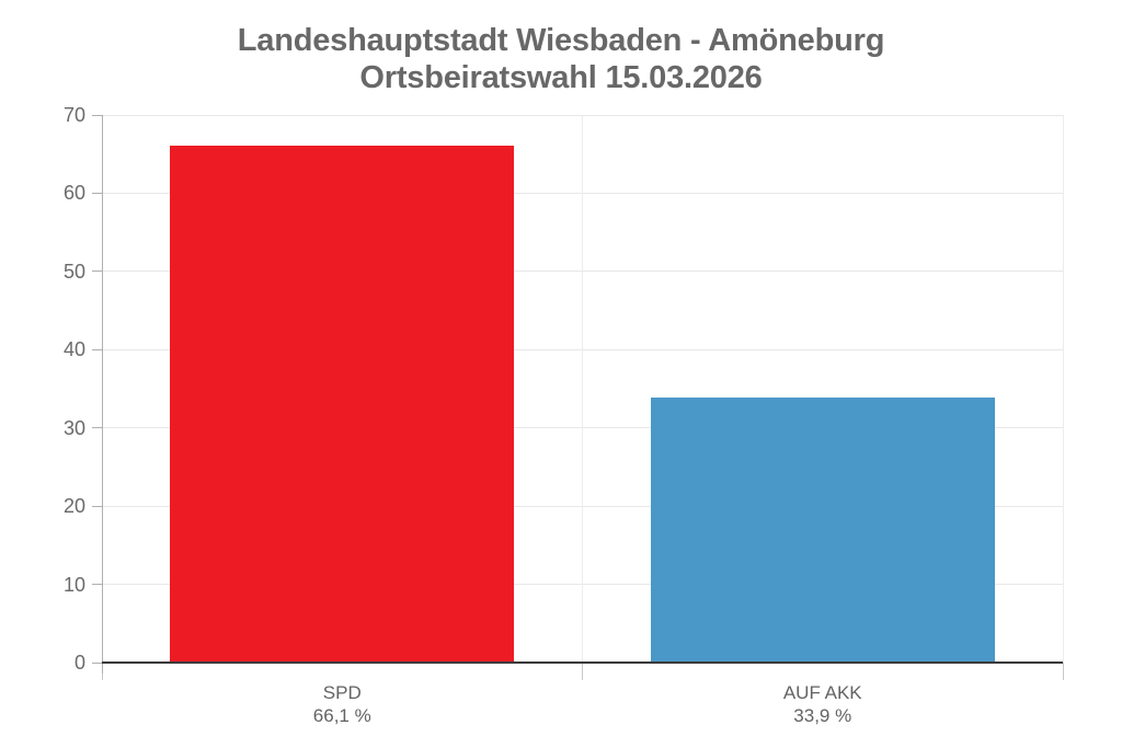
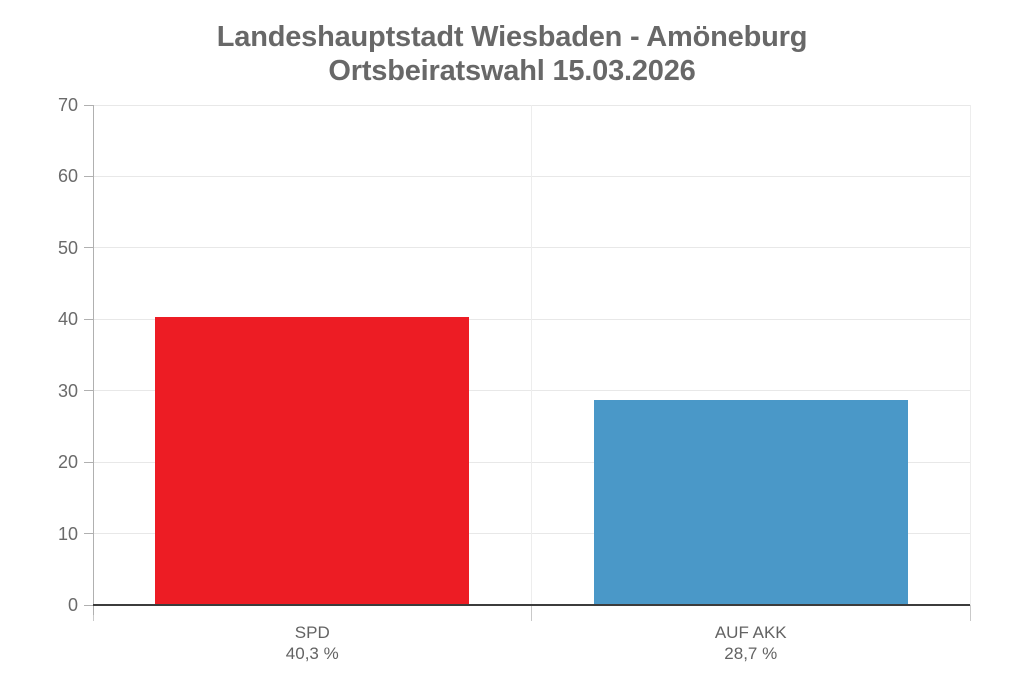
SPD: 66,1 -> 40,3
AUF AKK: 33,9 -> 28,7
